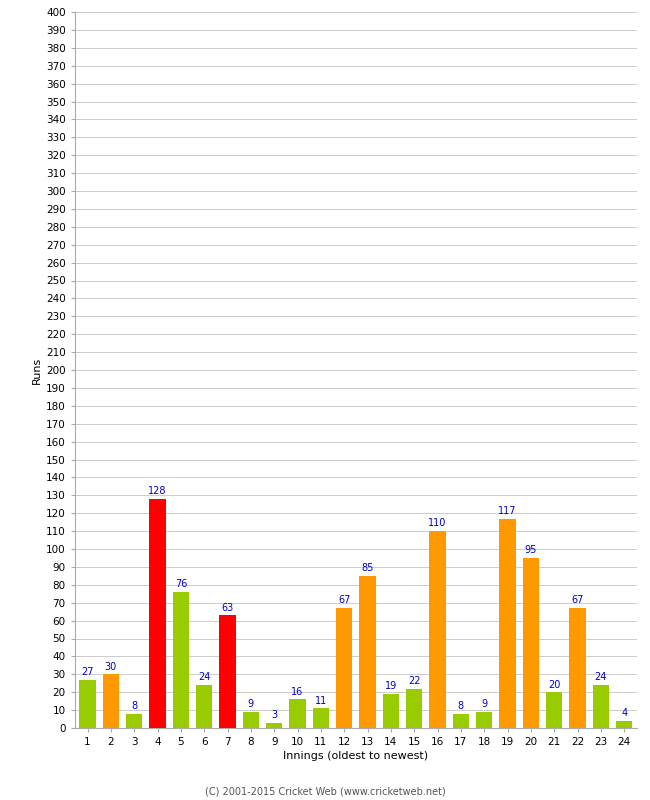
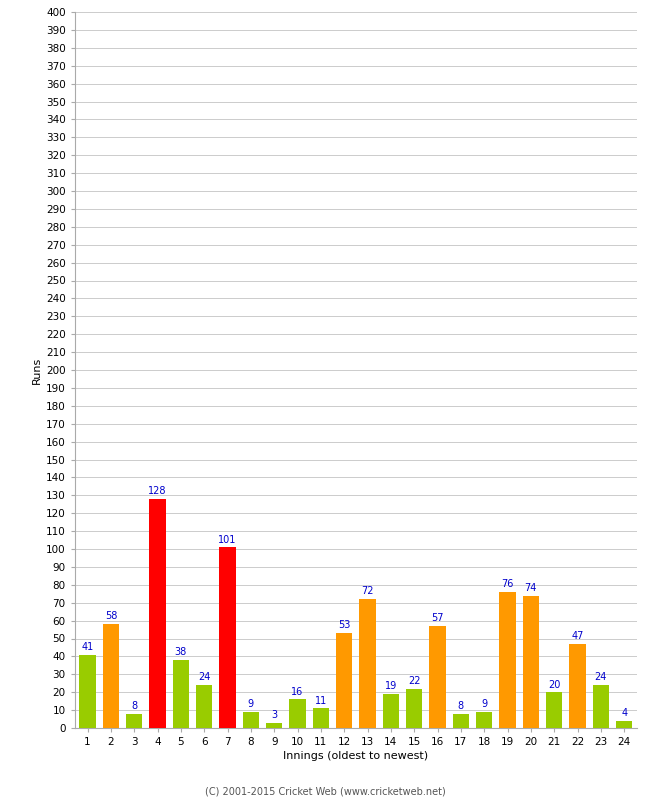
1: 27 -> 41
2: 30 -> 58
5: 76 -> 38
7: 63 -> 101
12: 67 -> 53
13: 85 -> 72
16: 110 -> 57
19: 117 -> 76
20: 95 -> 74
22: 67 -> 47
